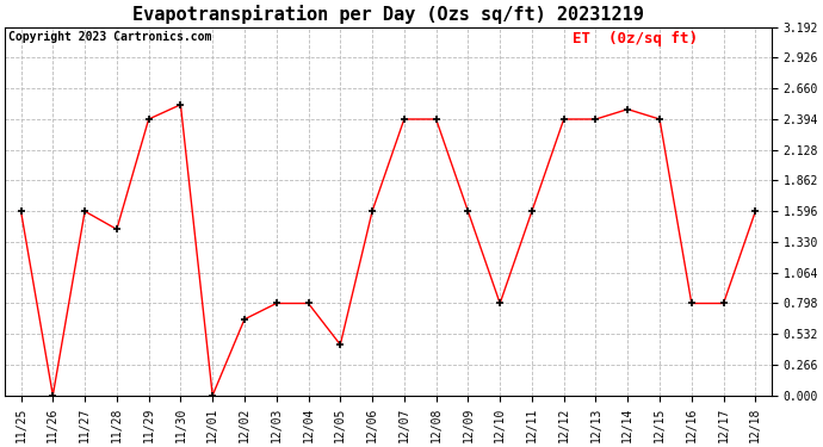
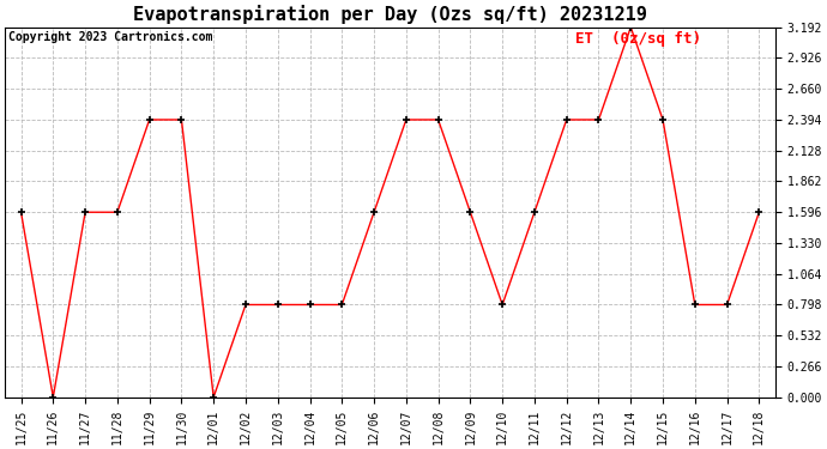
11/28: 1.44 -> 1.60
11/30: 2.52 -> 2.39
12/02: 0.66 -> 0.80
12/05: 0.44 -> 0.80
12/14: 2.48 -> 3.19
